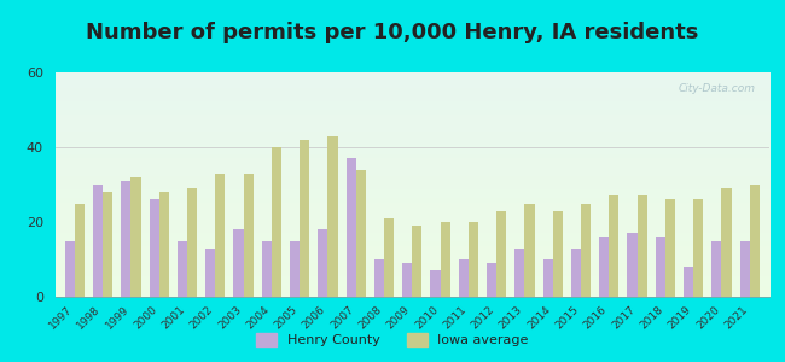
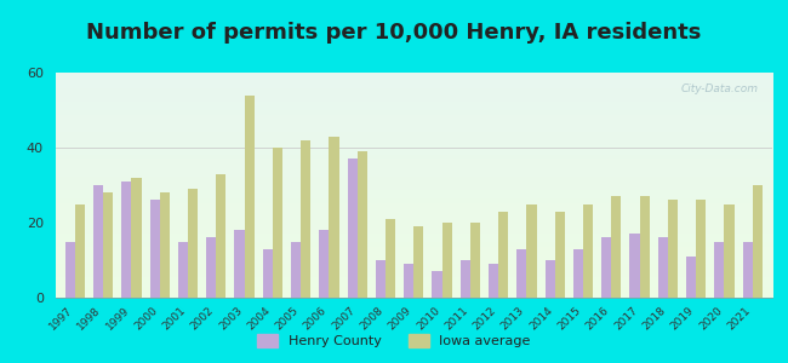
Henry County/2002: 13 -> 16
Iowa average/2003: 33 -> 54
Henry County/2004: 15 -> 13
Iowa average/2007: 34 -> 39
Henry County/2019: 8 -> 11
Iowa average/2020: 29 -> 25
